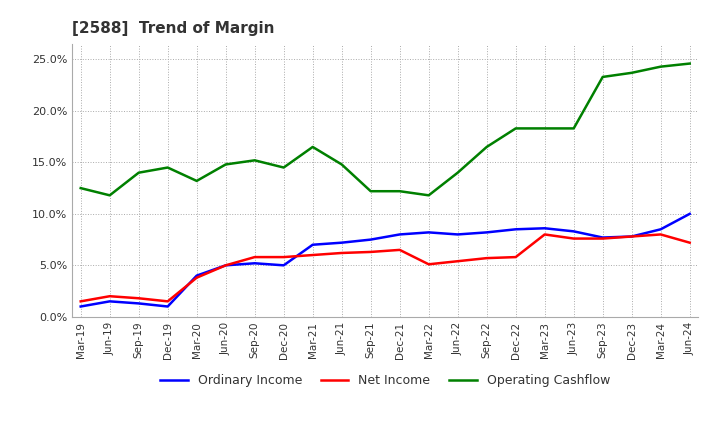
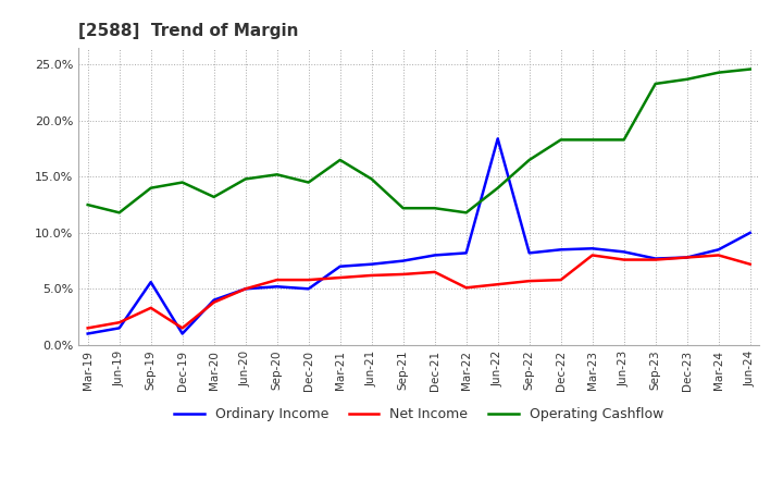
Ordinary Income/Sep-19: 1.3% -> 5.6%
Net Income/Sep-19: 1.8% -> 3.3%
Ordinary Income/Jun-22: 8.0% -> 18.4%
